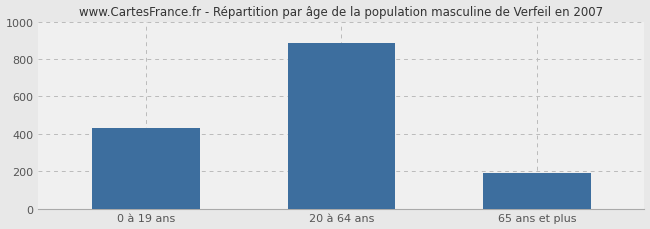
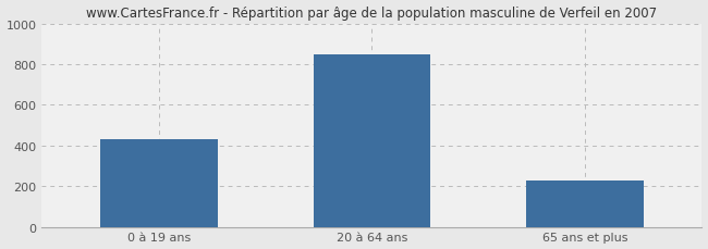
20 à 64 ans: 880 -> 850
65 ans et plus: 190 -> 230
